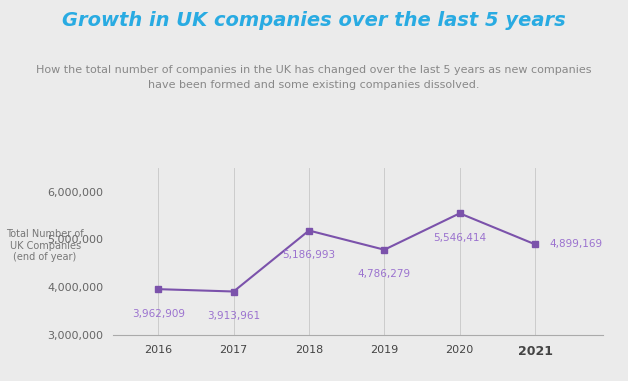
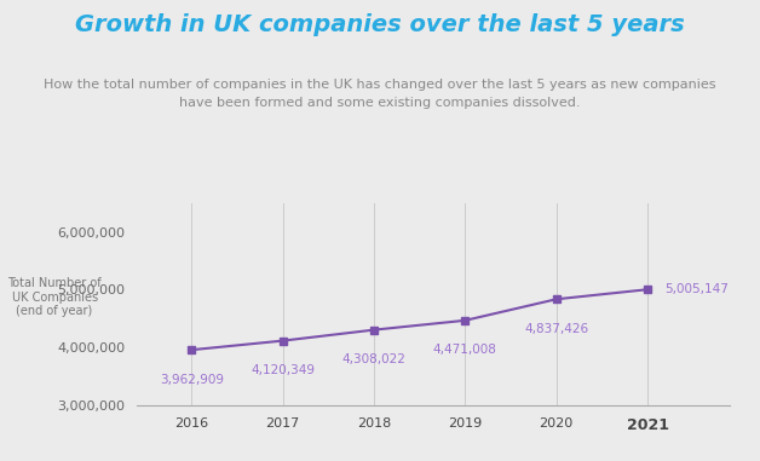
2017: 3,913,961 -> 4,120,349
2018: 5,186,993 -> 4,308,022
2019: 4,786,279 -> 4,471,008
2020: 5,546,414 -> 4,837,426
2021: 4,899,169 -> 5,005,147
